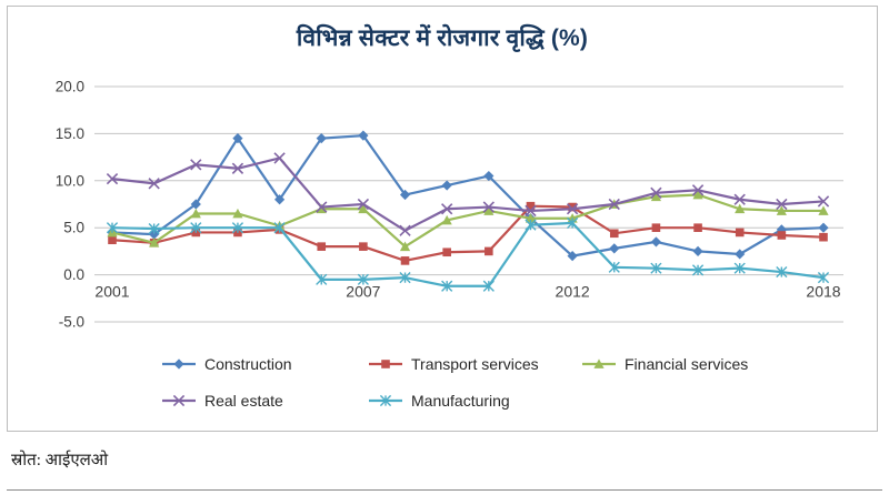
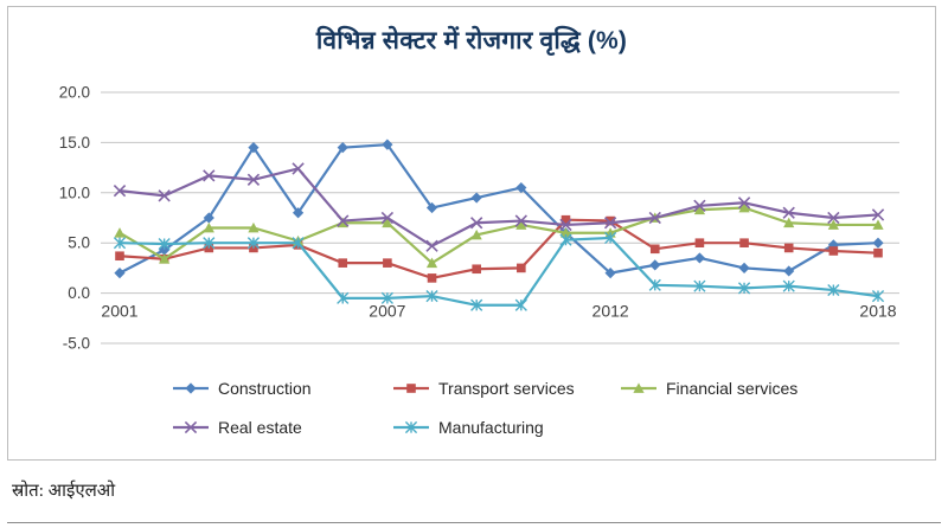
Construction/2001: 4 -> 2
Financial services/2001: 4 -> 6
